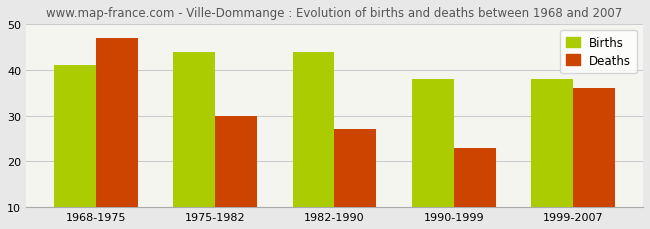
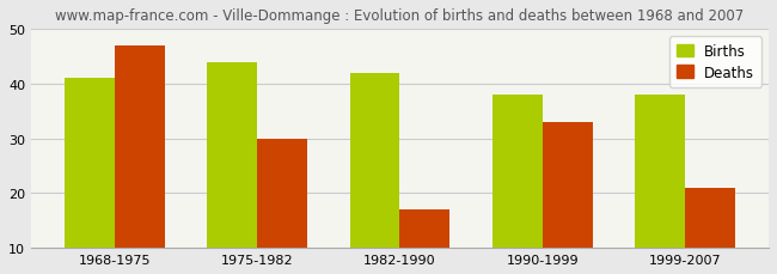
Births/1982-1990: 44 -> 42
Deaths/1982-1990: 27 -> 17
Deaths/1990-1999: 23 -> 33
Deaths/1999-2007: 36 -> 21
